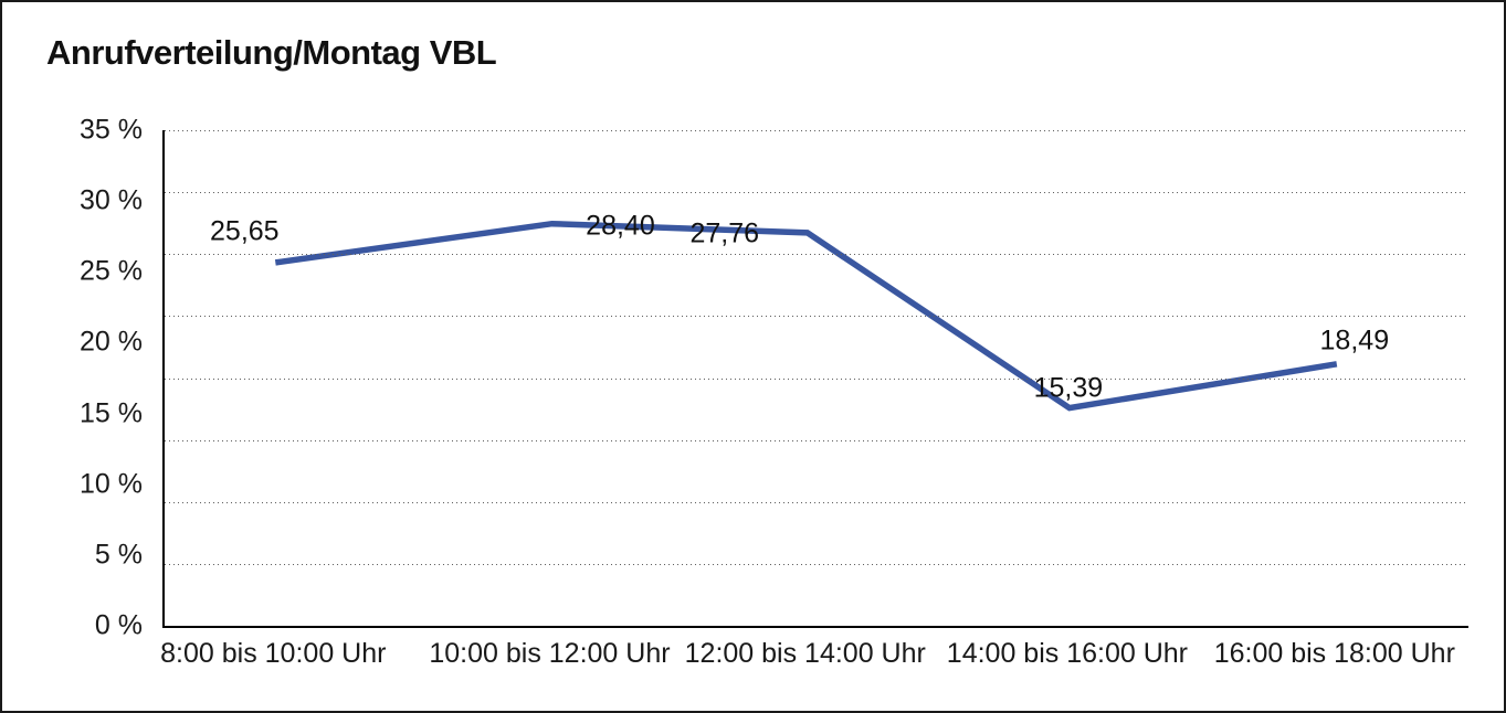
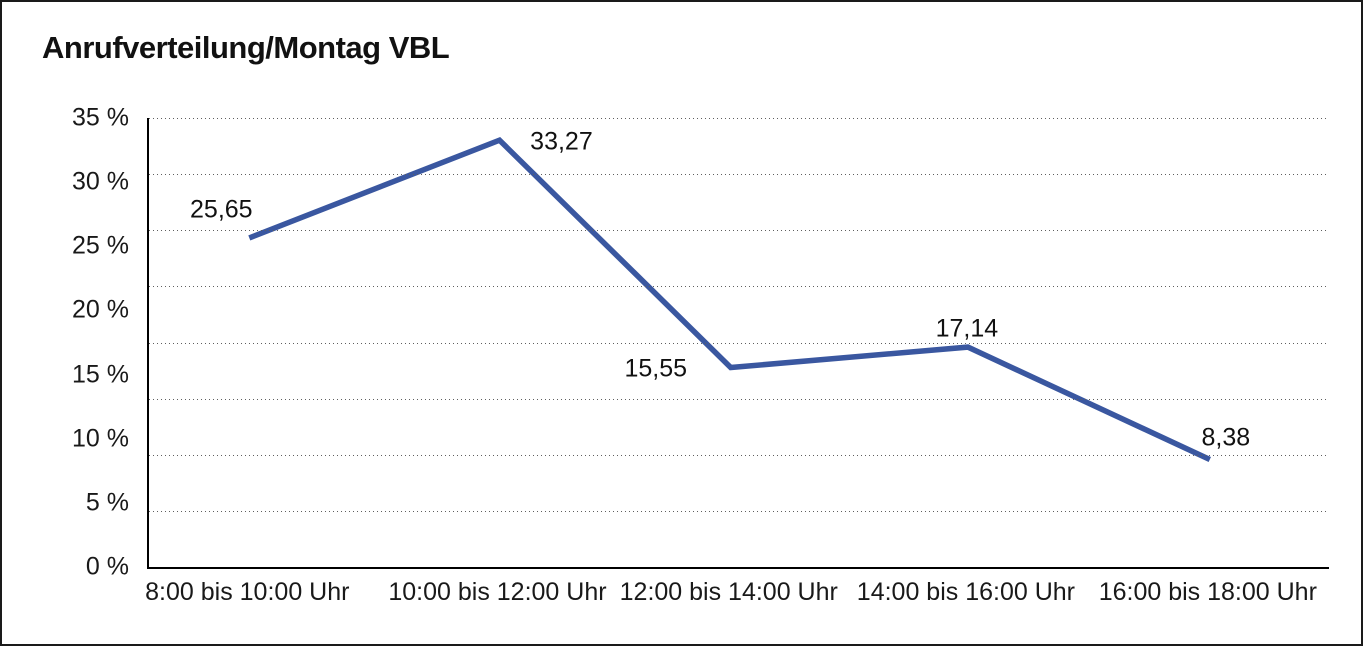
10:00 bis 12:00 Uhr: 28,40 -> 33,27
12:00 bis 14:00 Uhr: 27,76 -> 15,55
14:00 bis 16:00 Uhr: 15,39 -> 17,14
16:00 bis 18:00 Uhr: 18,49 -> 8,38
